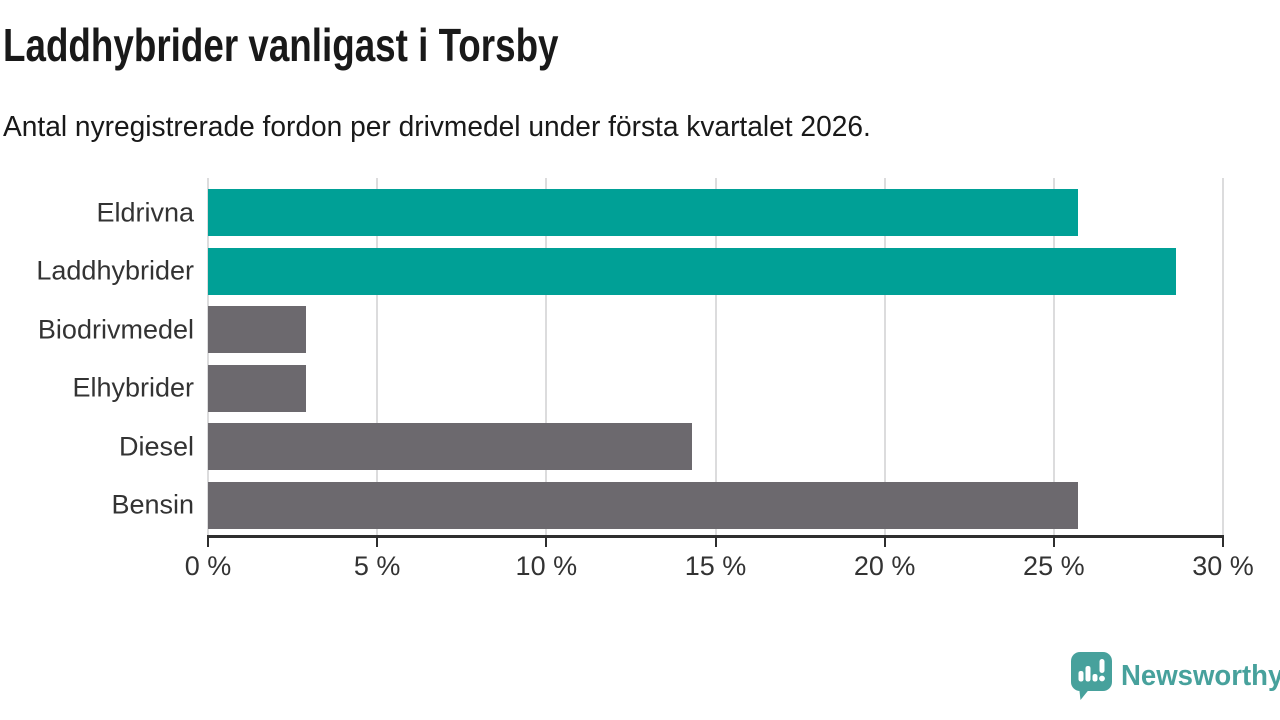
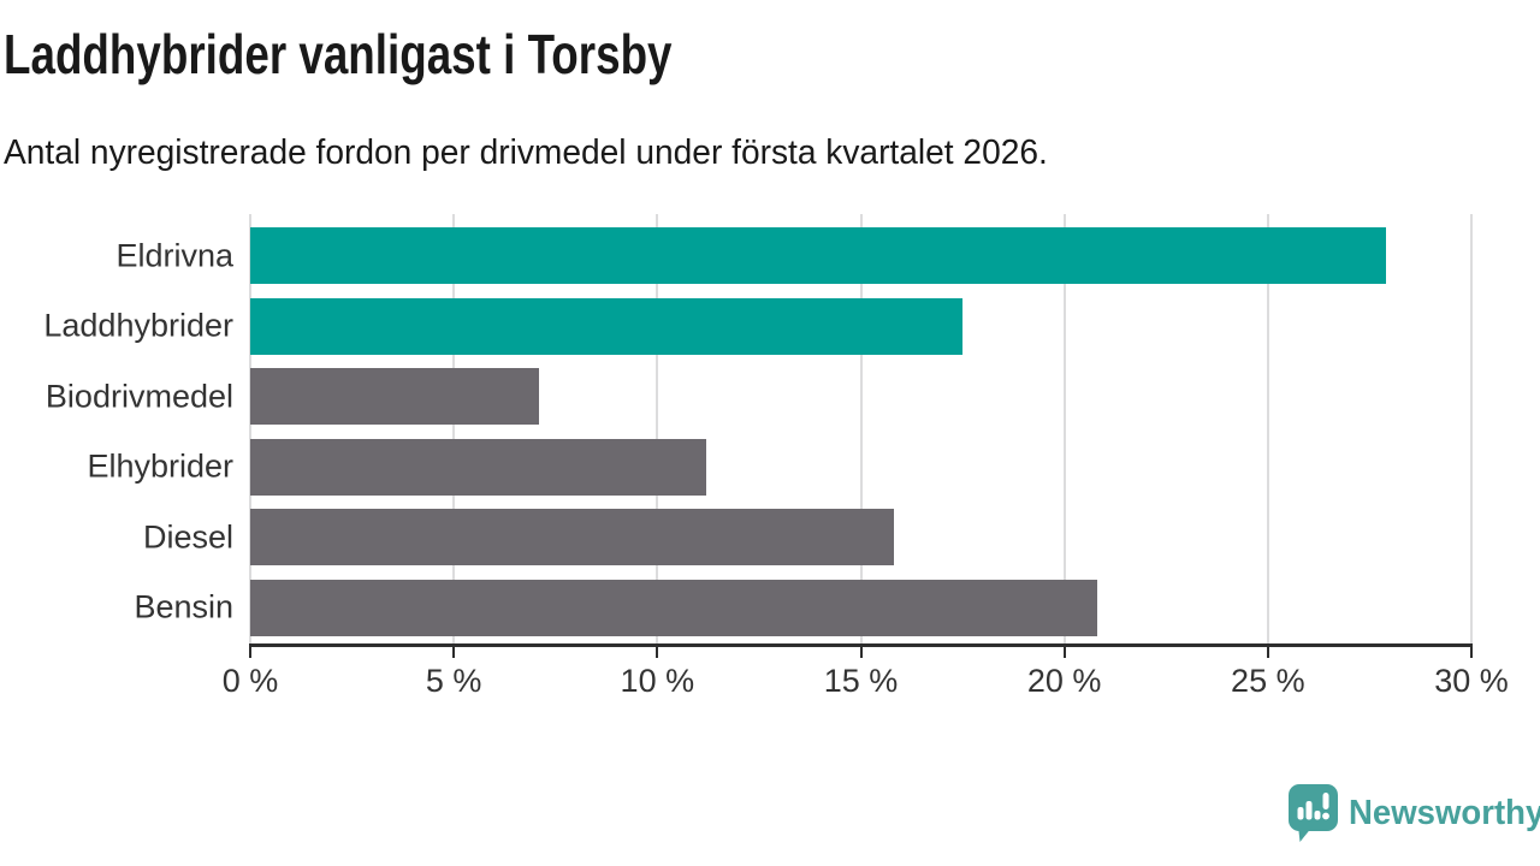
Eldrivna: 25.7% -> 27.9%
Laddhybrider: 28.6% -> 17.5%
Biodrivmedel: 2.9% -> 7.1%
Elhybrider: 2.9% -> 11.2%
Diesel: 14.3% -> 15.8%
Bensin: 25.7% -> 20.8%
